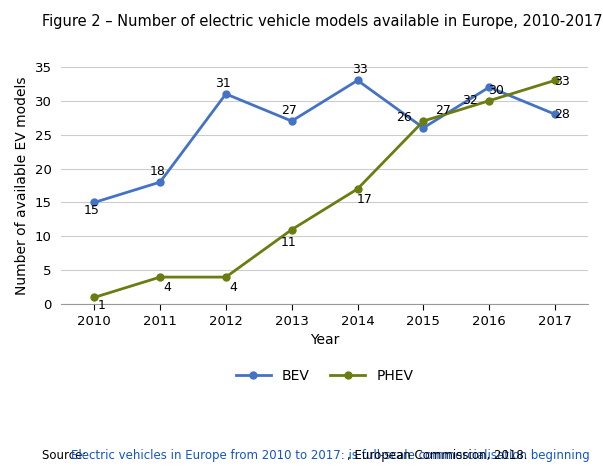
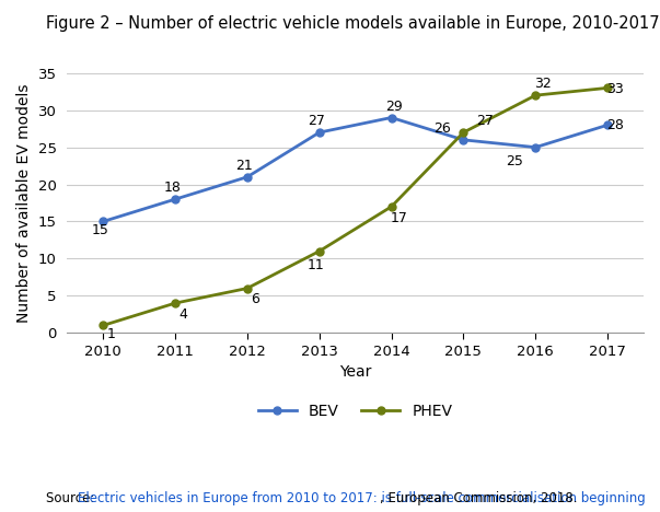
BEV/2012: 31 -> 21
PHEV/2012: 4 -> 6
BEV/2014: 33 -> 29
BEV/2016: 32 -> 25
PHEV/2016: 30 -> 32
